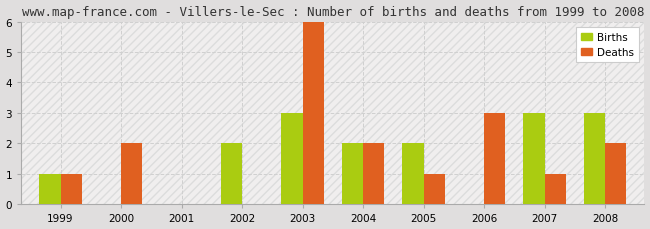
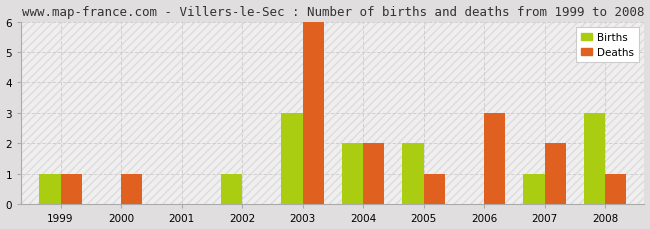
Deaths/2000: 2 -> 1
Births/2002: 2 -> 1
Births/2007: 3 -> 1
Deaths/2007: 1 -> 2
Deaths/2008: 2 -> 1
